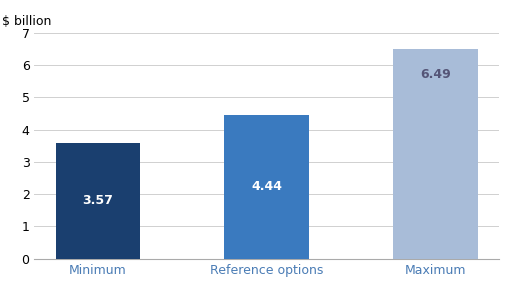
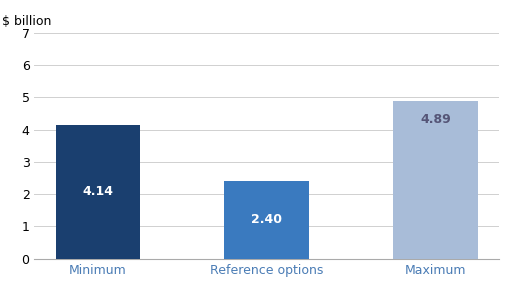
Minimum: 3.57 -> 4.14
Reference options: 4.44 -> 2.40
Maximum: 6.49 -> 4.89
